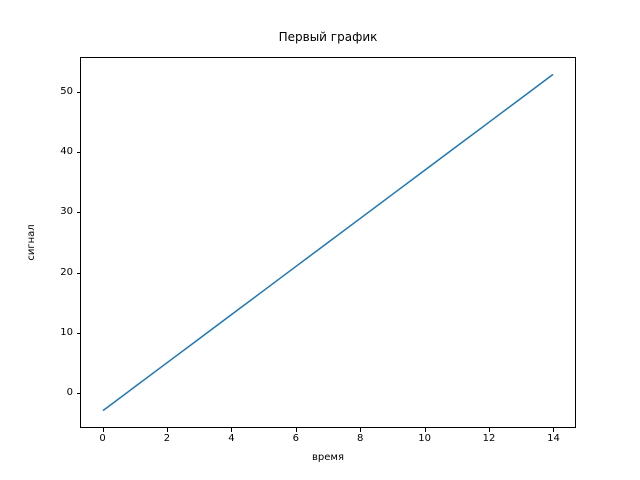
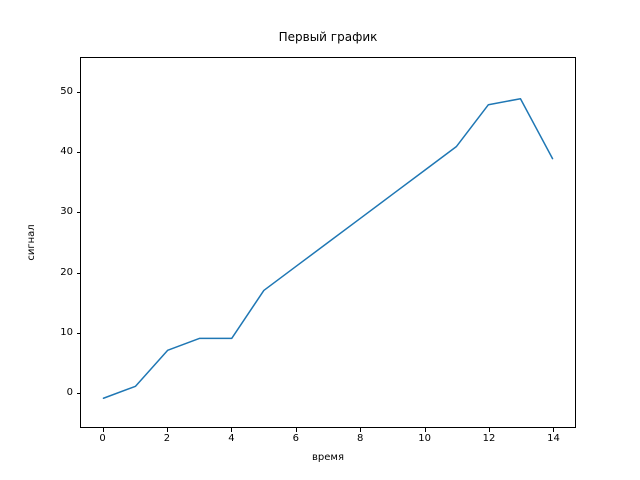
0: -3 -> -1
2: 5 -> 7
4: 13 -> 9
12: 45 -> 48
14: 53 -> 39
